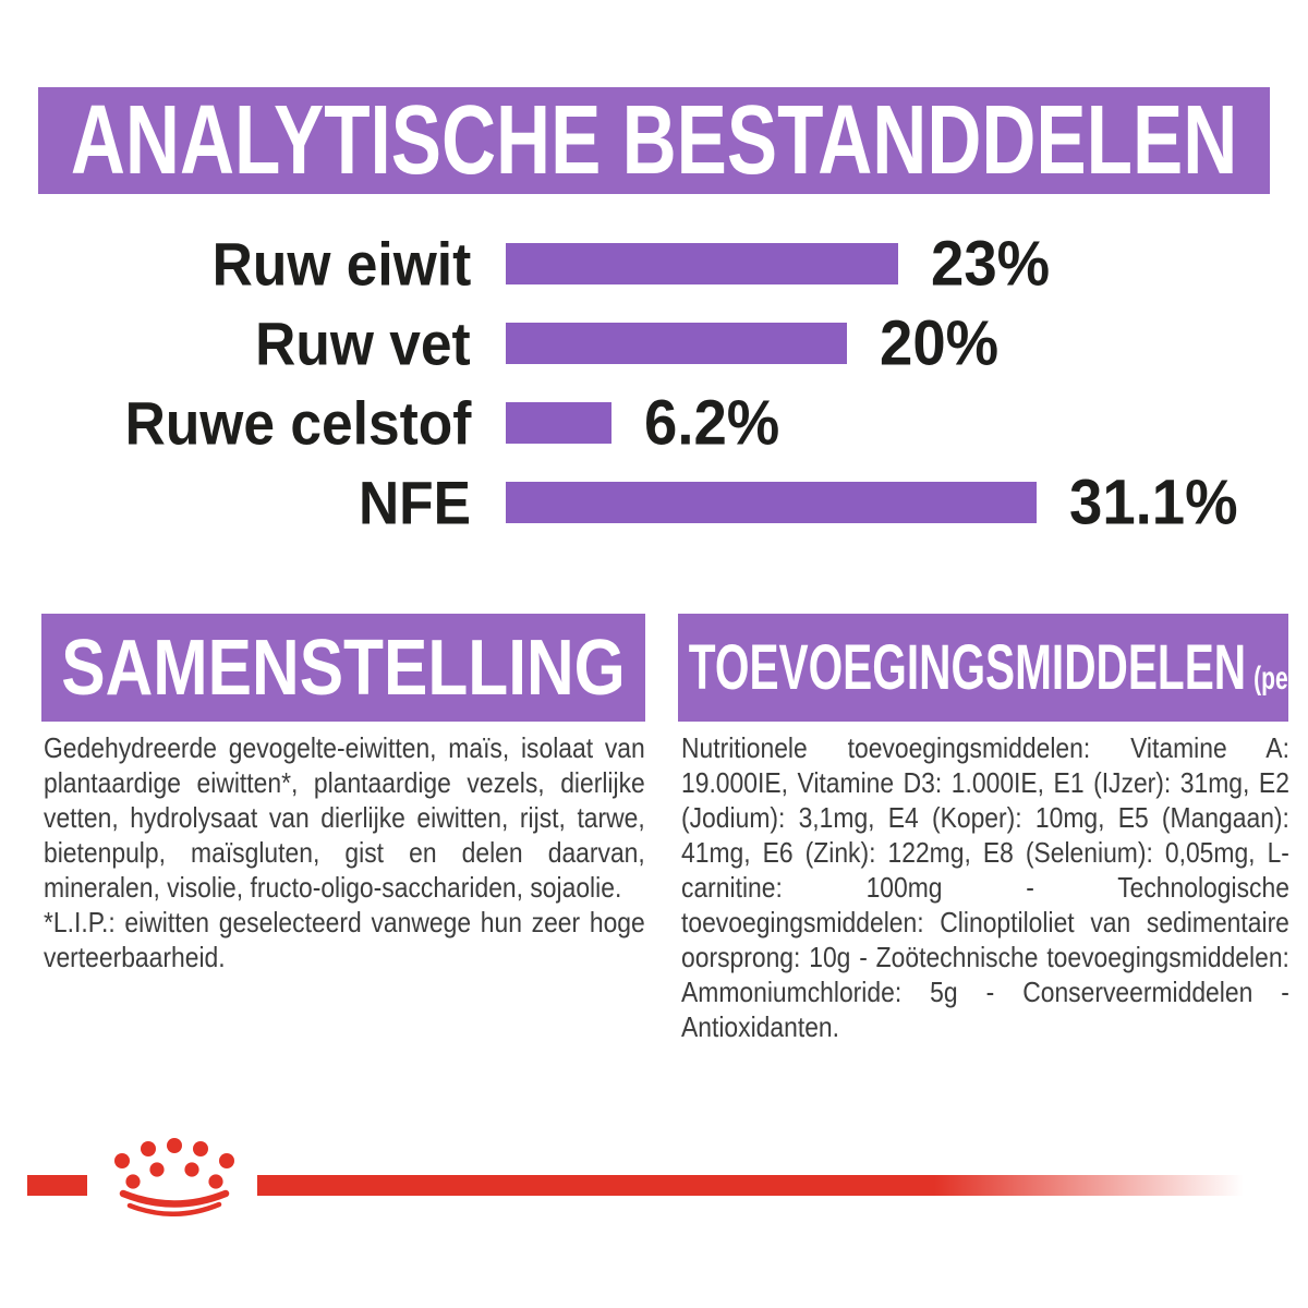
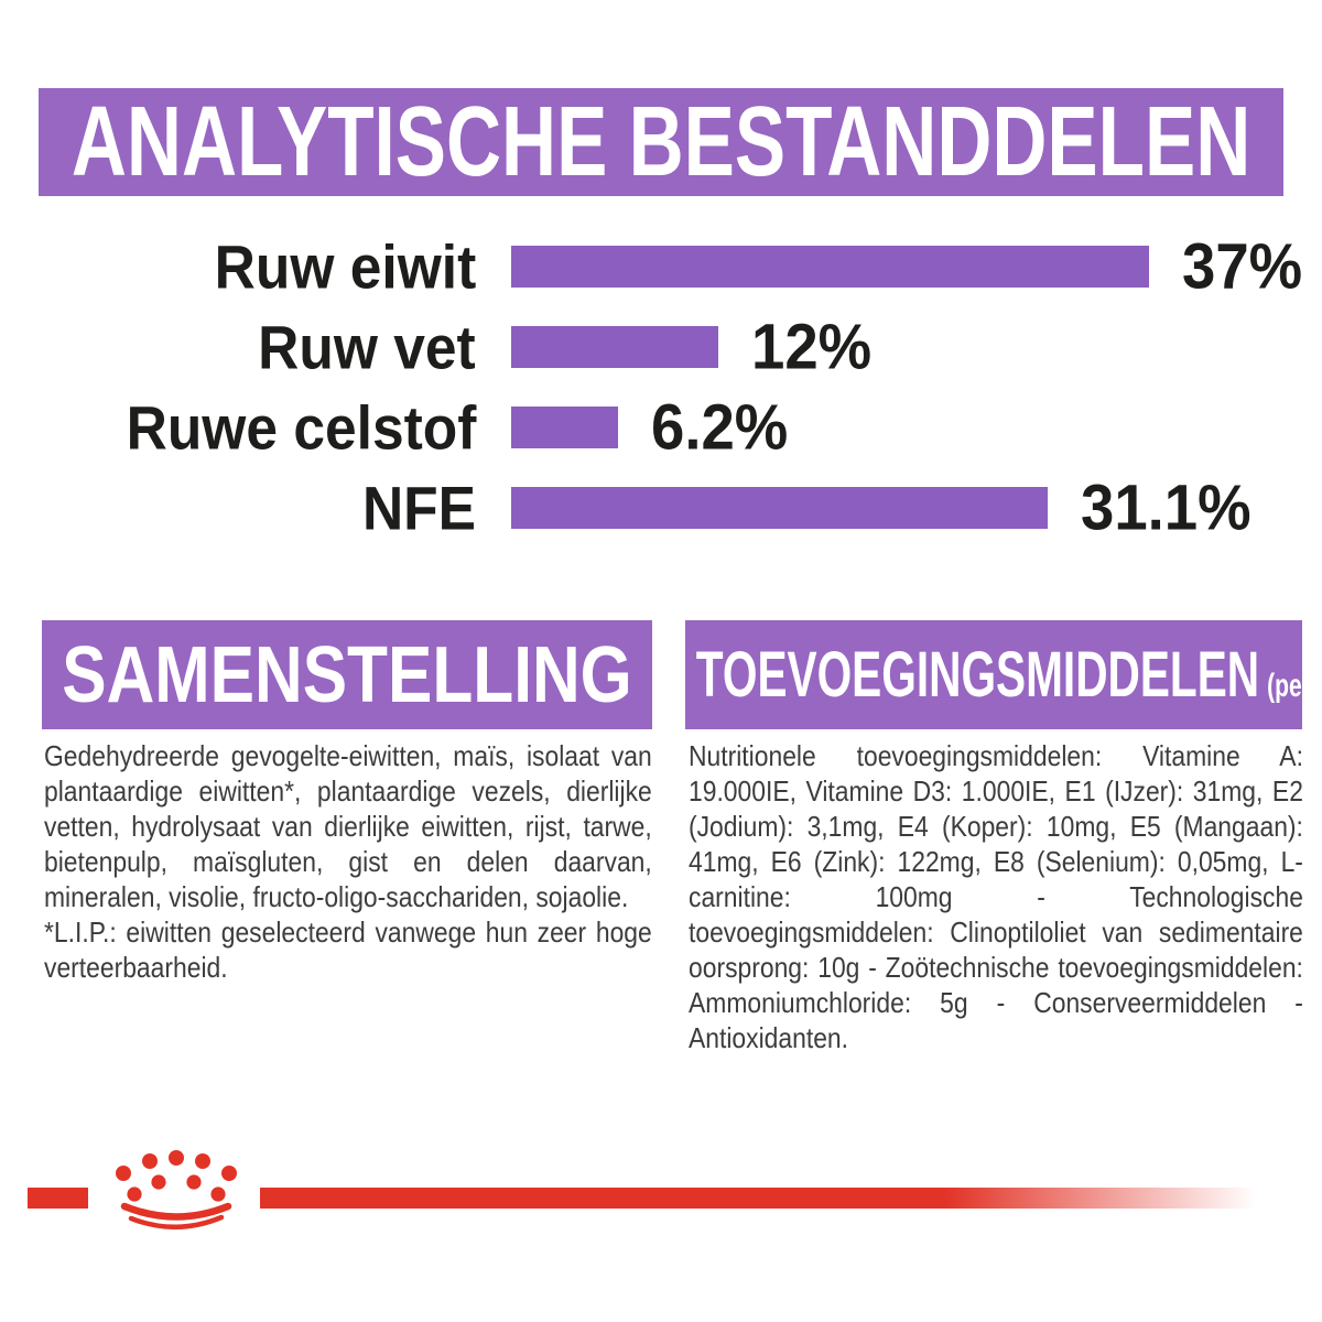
Ruw eiwit: 23% -> 37%
Ruw vet: 20% -> 12%
